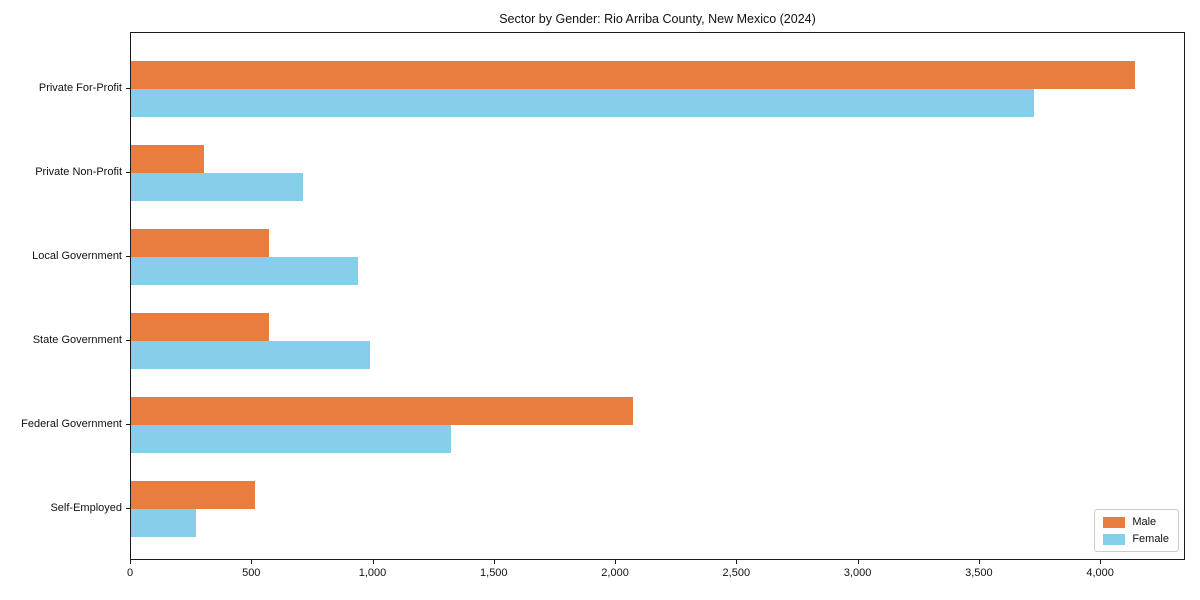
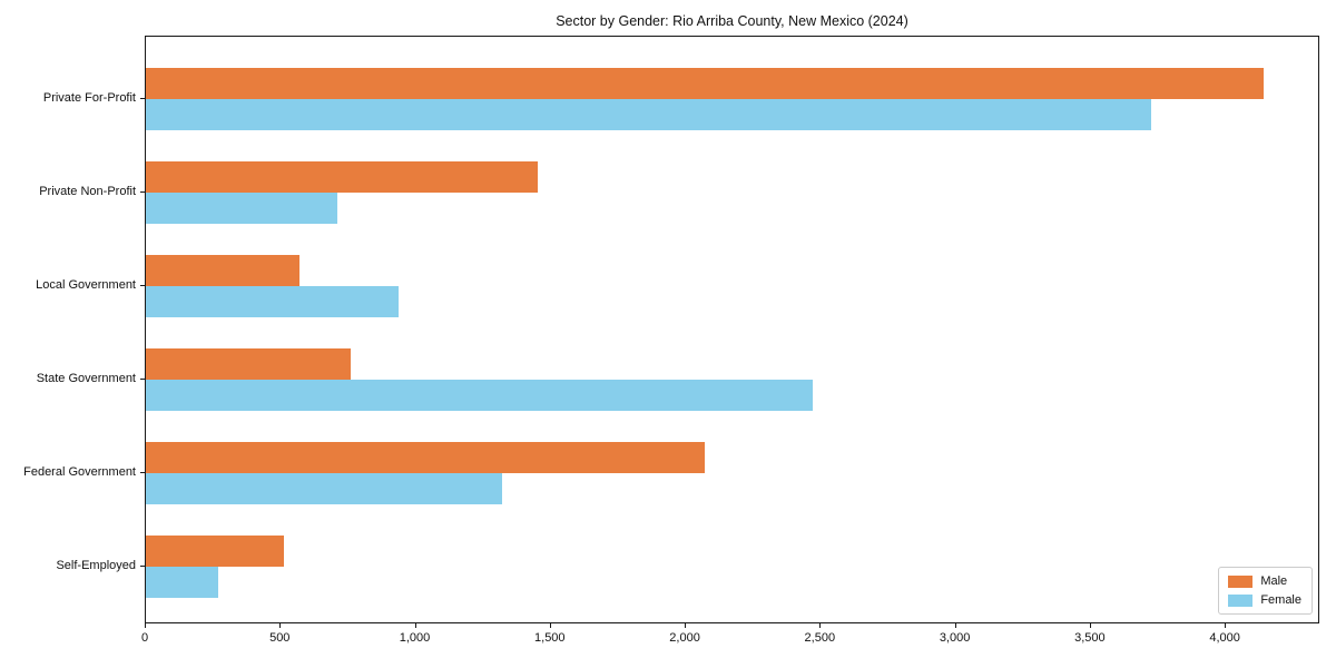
Male/Private Non-Profit: 300 -> 1450
Male/State Government: 570 -> 760
Female/State Government: 980 -> 2470
